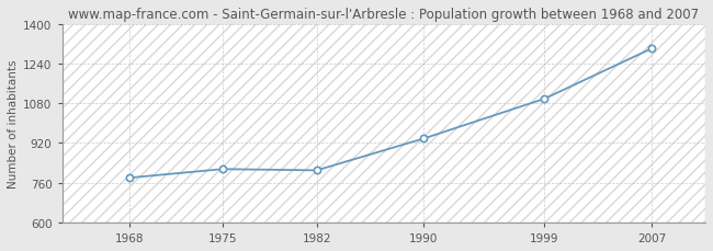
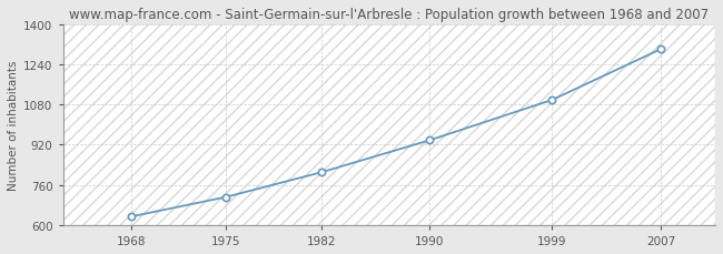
1968: 780 -> 634
1975: 815 -> 712
